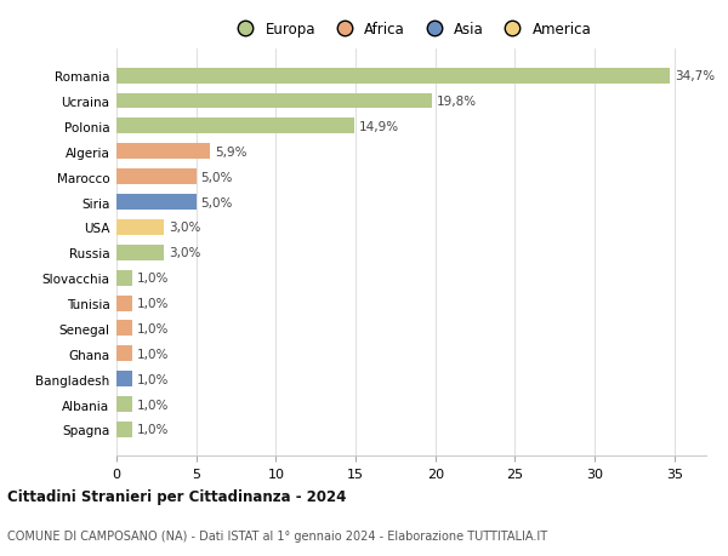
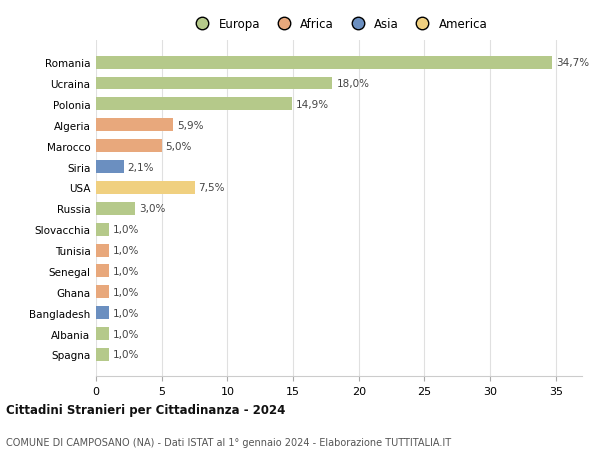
Ucraina: 19,8% -> 18,0%
Siria: 5,0% -> 2,1%
USA: 3,0% -> 7,5%
